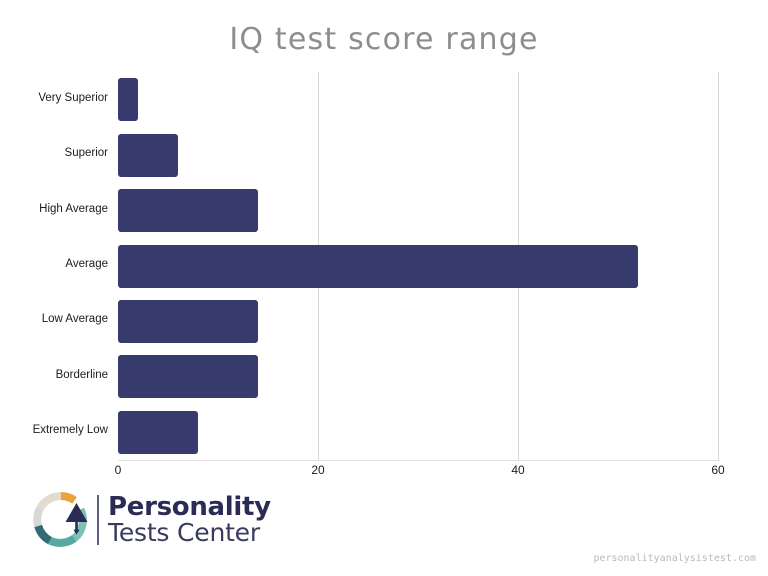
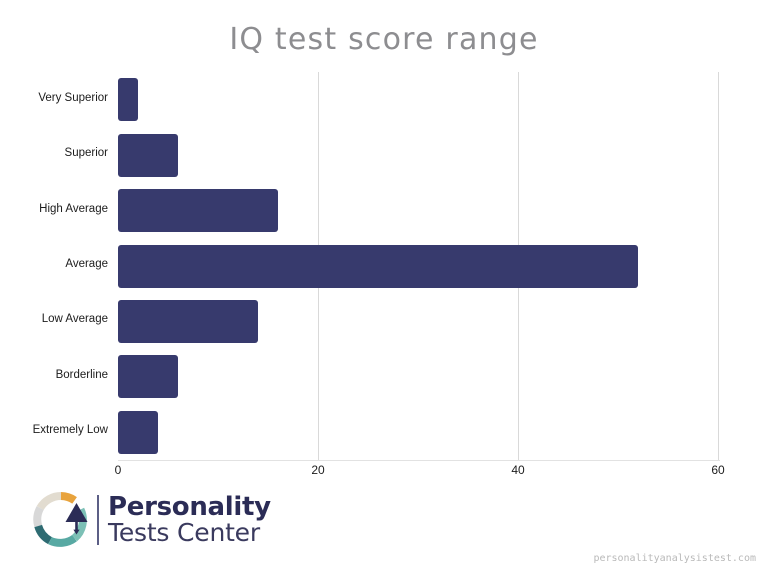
High Average: 14 -> 16
Borderline: 14 -> 6
Extremely Low: 8 -> 4
